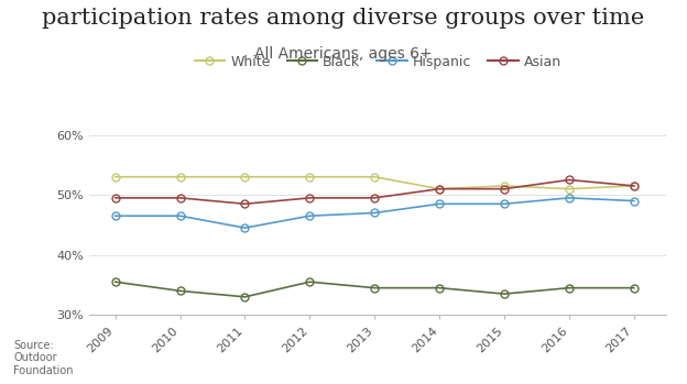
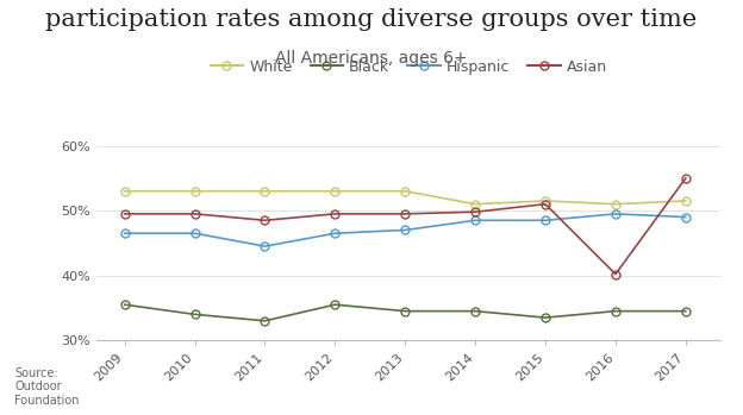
Asian/2014: 51.0% -> 49.8%
Asian/2016: 52.5% -> 40.2%
Asian/2017: 51.5% -> 55.0%
